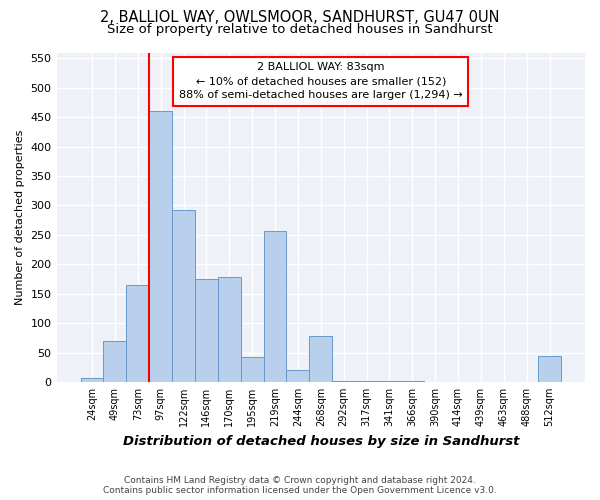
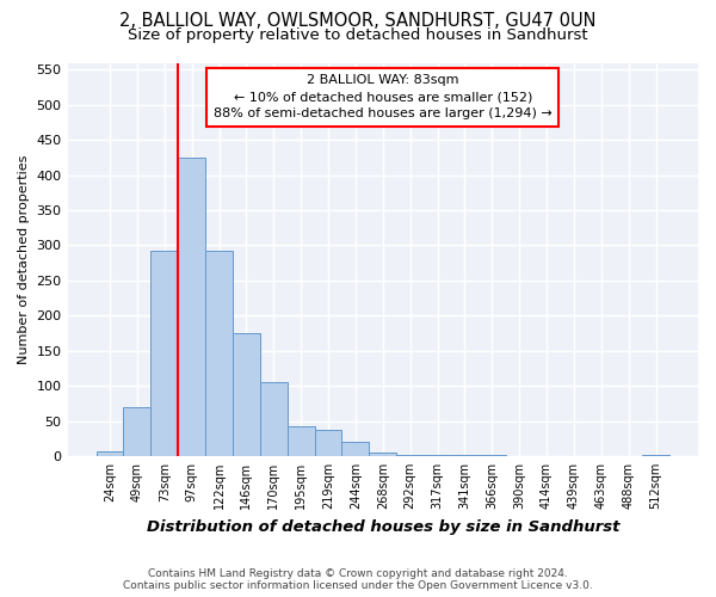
73sqm: 164 -> 293
97sqm: 460 -> 425
170sqm: 178 -> 105
219sqm: 256 -> 38
268sqm: 78 -> 5
512sqm: 44 -> 1
